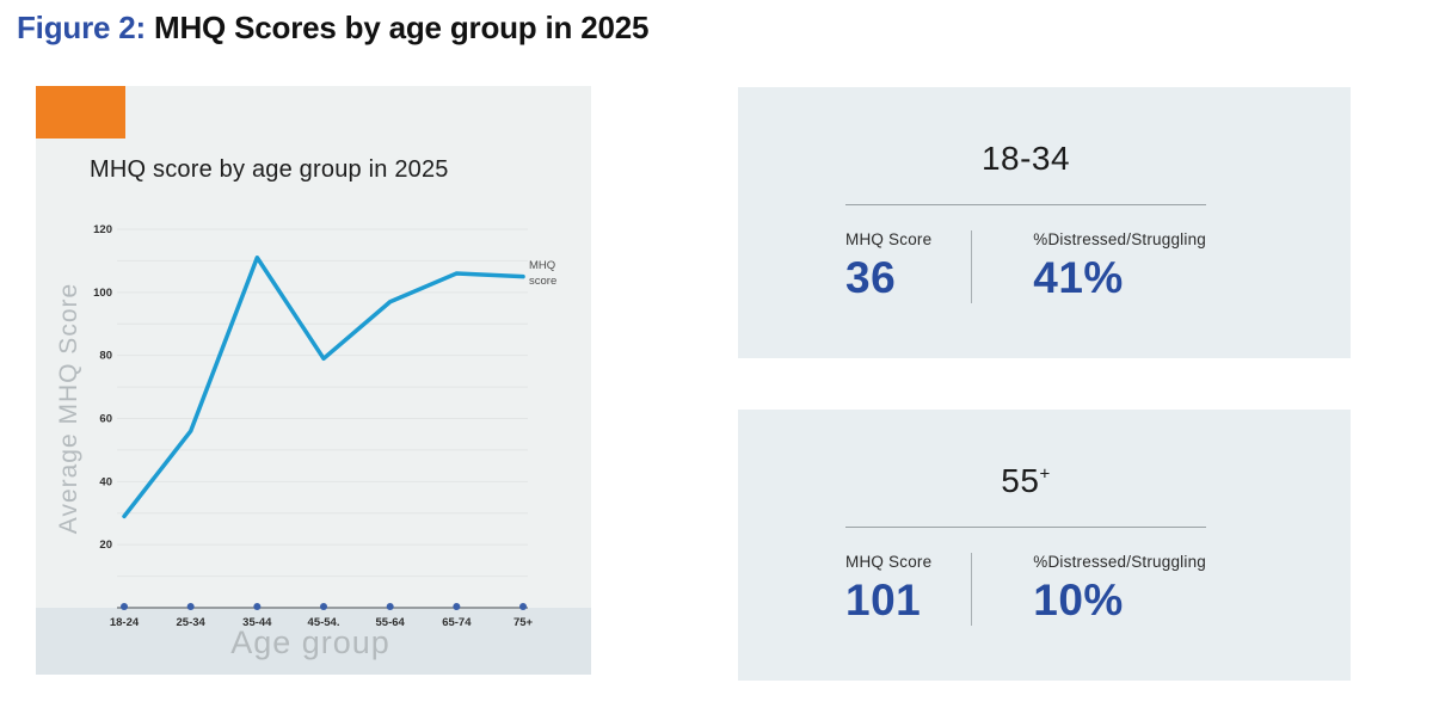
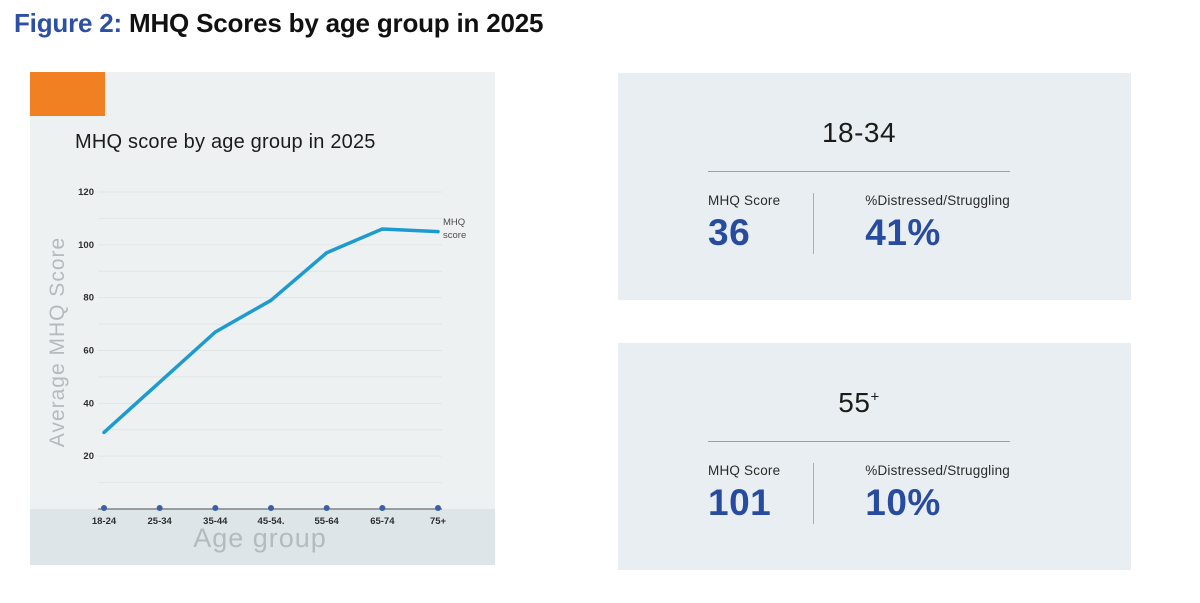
25-34: 56 -> 48
35-44: 111 -> 67
